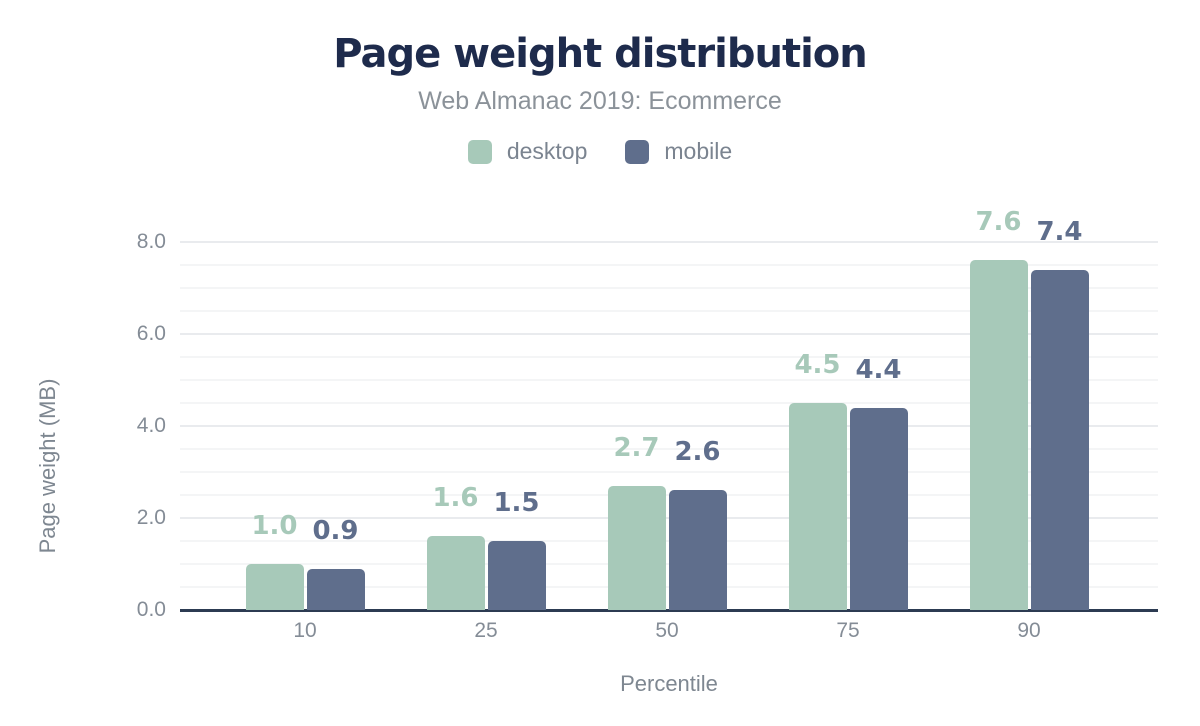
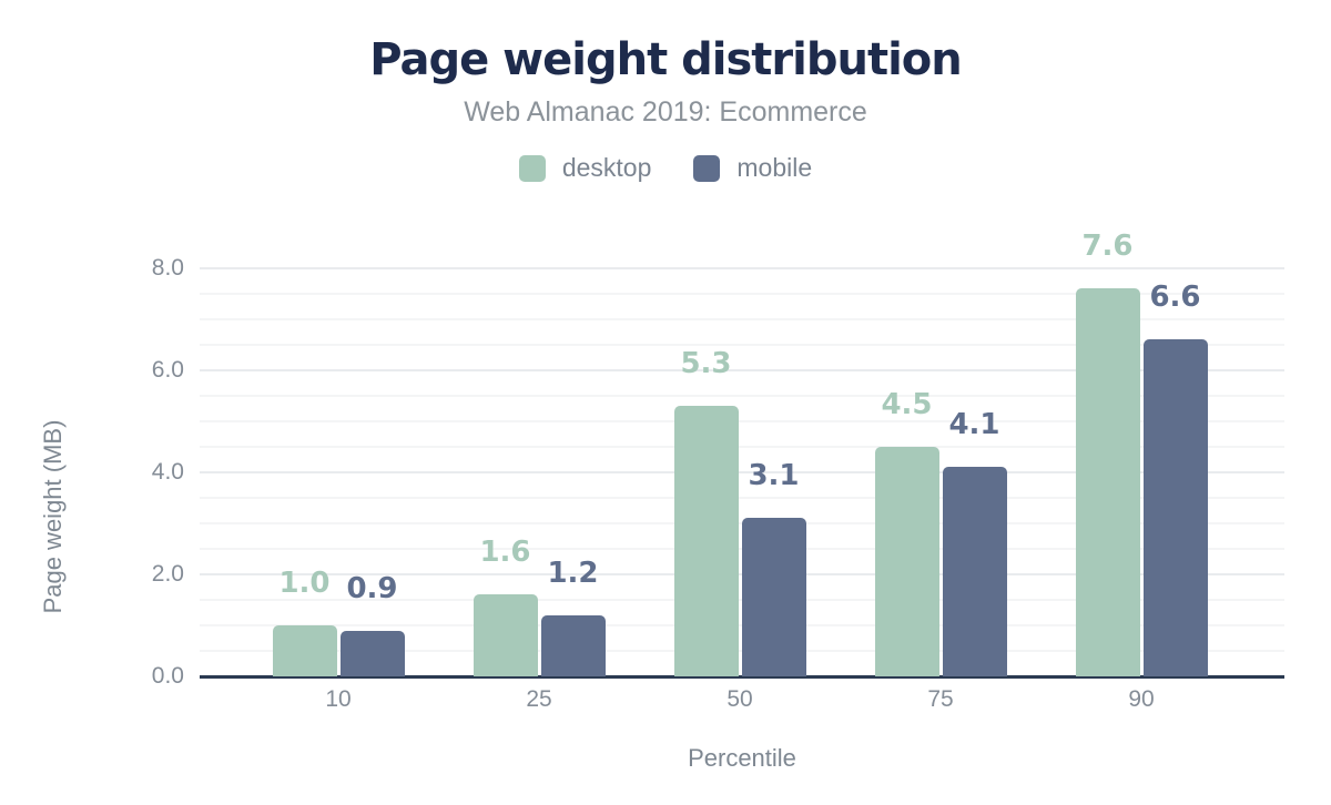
mobile/25: 1.5 -> 1.2
desktop/50: 2.7 -> 5.3
mobile/50: 2.6 -> 3.1
mobile/75: 4.4 -> 4.1
mobile/90: 7.4 -> 6.6
